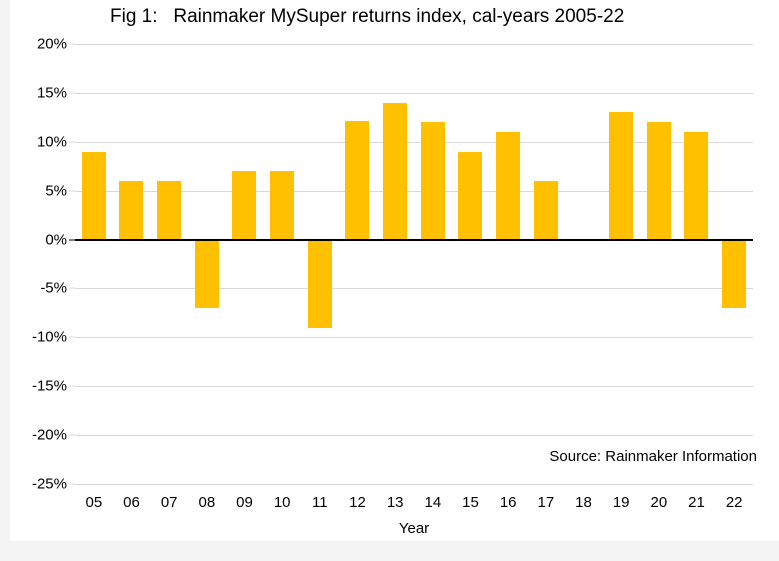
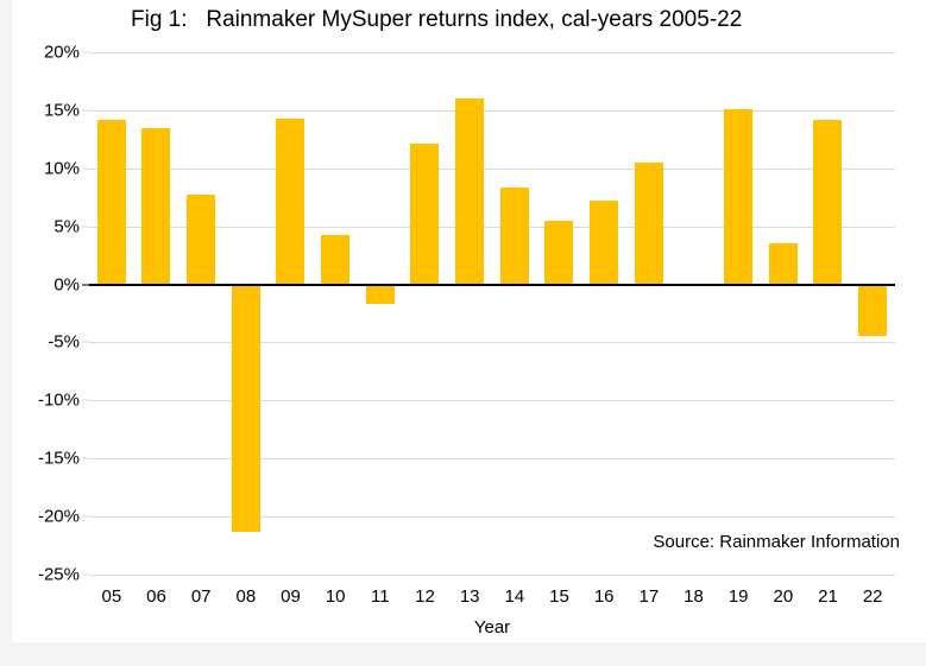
05: 9% -> 14%
06: 6% -> 14%
07: 6% -> 8%
08: -7% -> -21%
09: 7% -> 14%
10: 7% -> 4%
11: -9% -> -2%
13: 14% -> 16%
14: 12% -> 8%
15: 9% -> 6%
16: 11% -> 7%
17: 6% -> 10%
19: 13% -> 15%
20: 12% -> 4%
21: 11% -> 14%
22: -7% -> -4%
